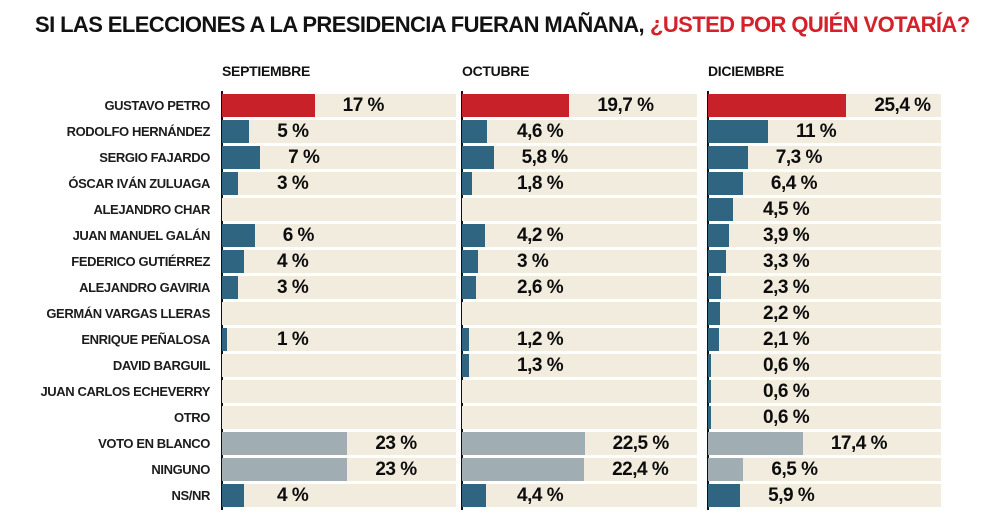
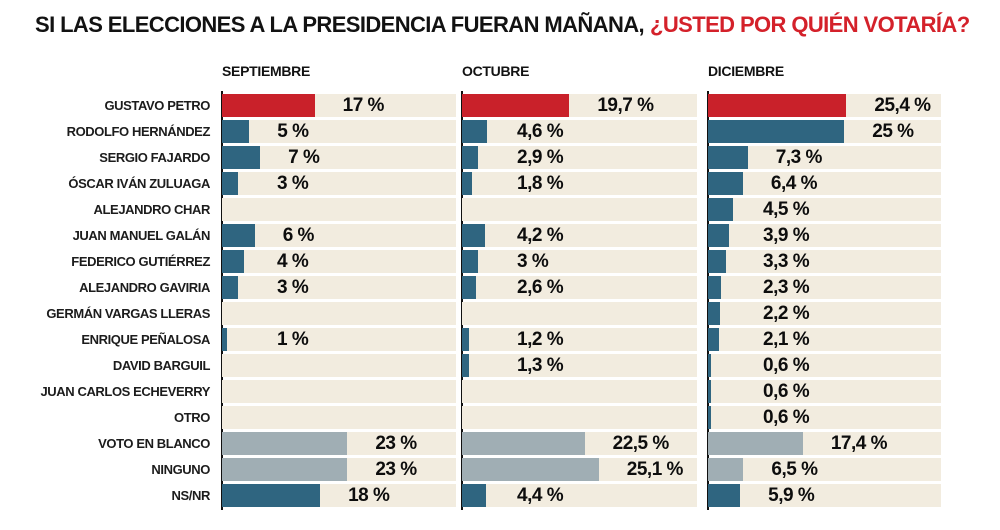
DICIEMBRE/RODOLFO HERNÁNDEZ: 11 -> 25
OCTUBRE/SERGIO FAJARDO: 5,8 -> 2,9
OCTUBRE/NINGUNO: 22,4 -> 25,1
SEPTIEMBRE/NS/NR: 4 -> 18
